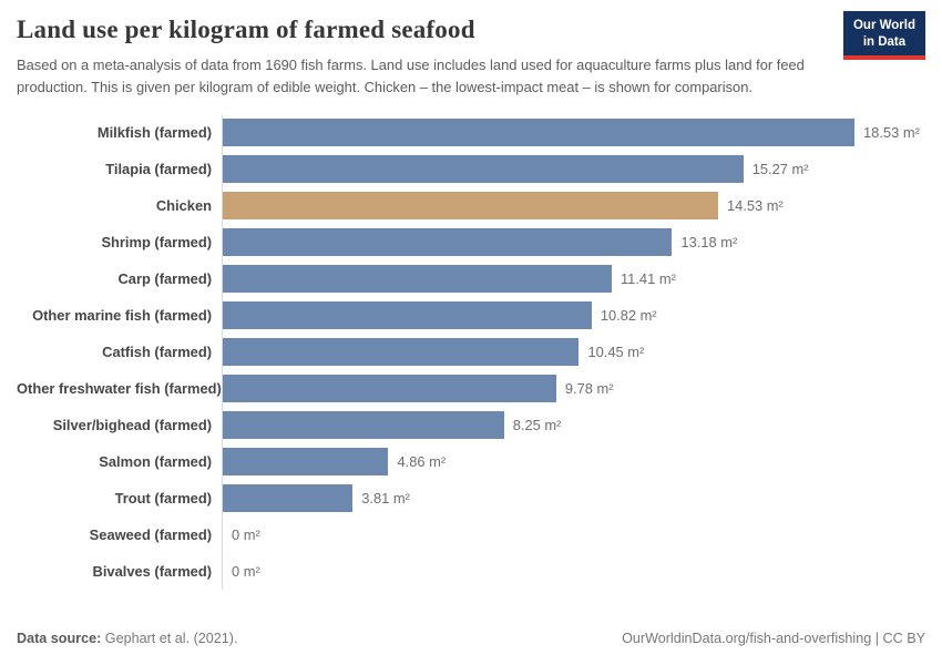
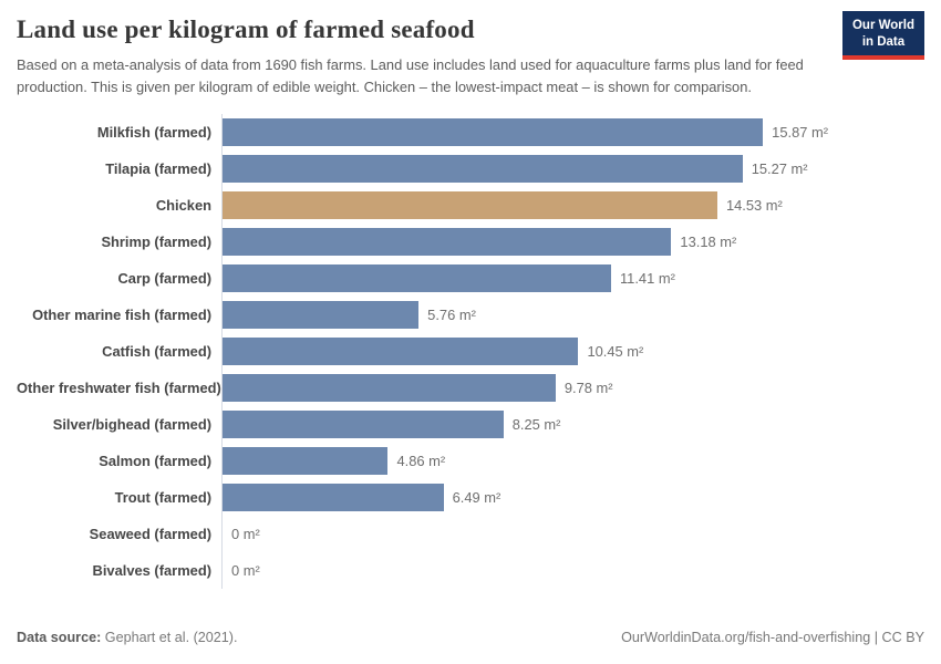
Milkfish (farmed): 18.53 -> 15.87
Other marine fish (farmed): 10.82 -> 5.76
Trout (farmed): 3.81 -> 6.49
